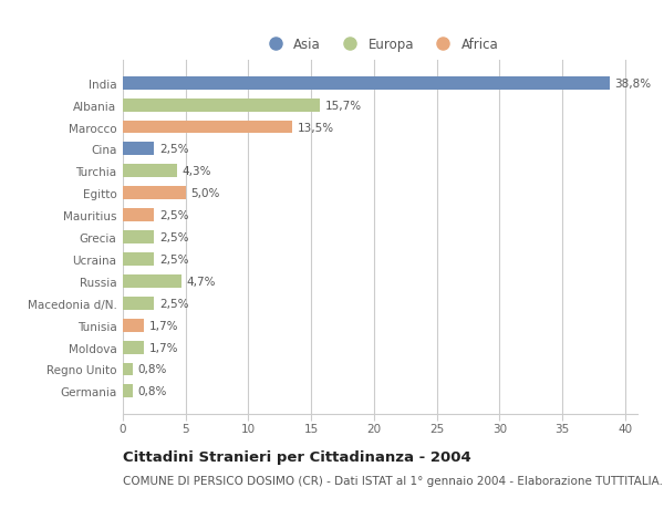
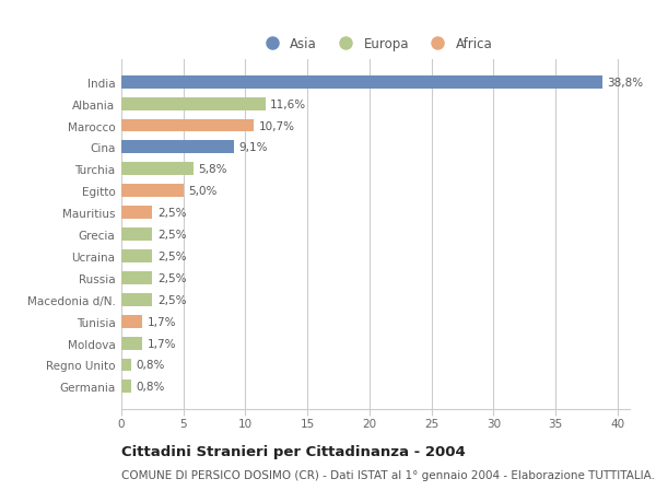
Albania: 15,7% -> 11,6%
Marocco: 13,5% -> 10,7%
Cina: 2,5% -> 9,1%
Turchia: 4,3% -> 5,8%
Russia: 4,7% -> 2,5%
